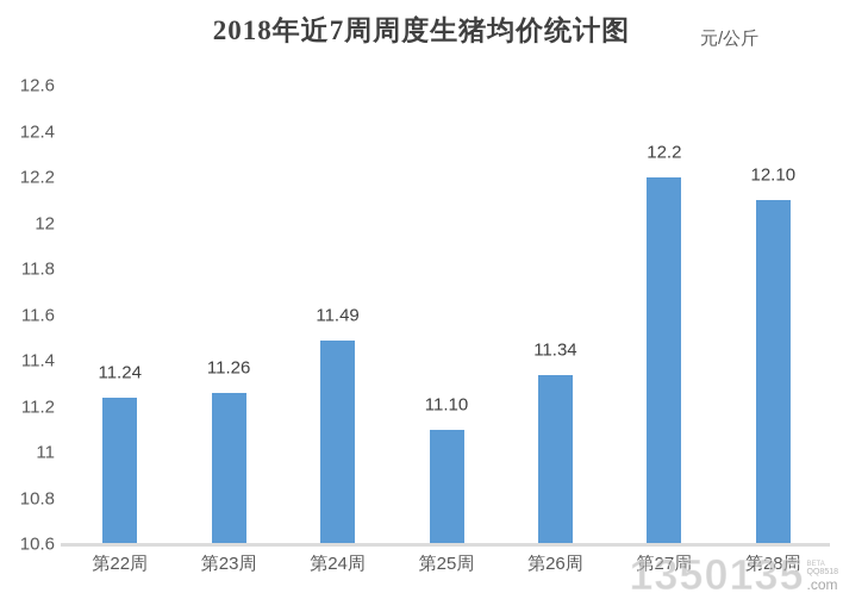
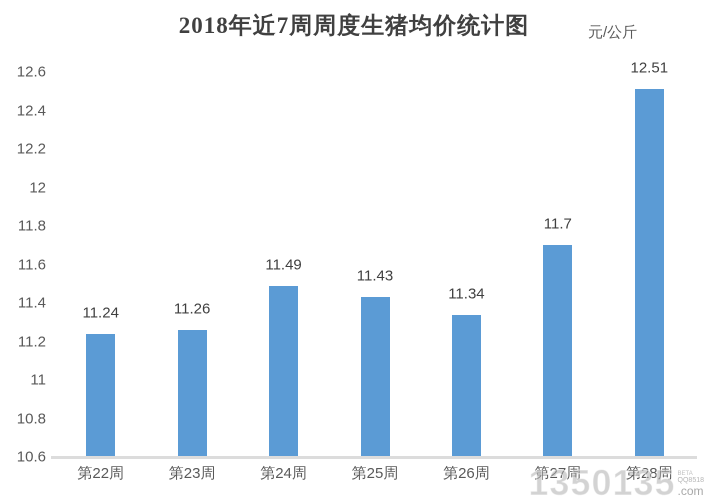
第25周: 11.10 -> 11.43
第27周: 12.2 -> 11.7
第28周: 12.10 -> 12.51
